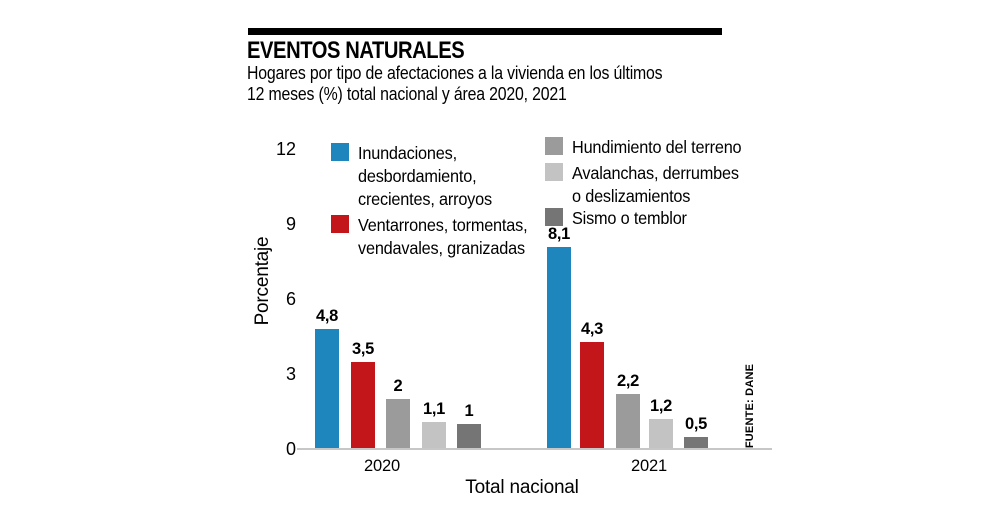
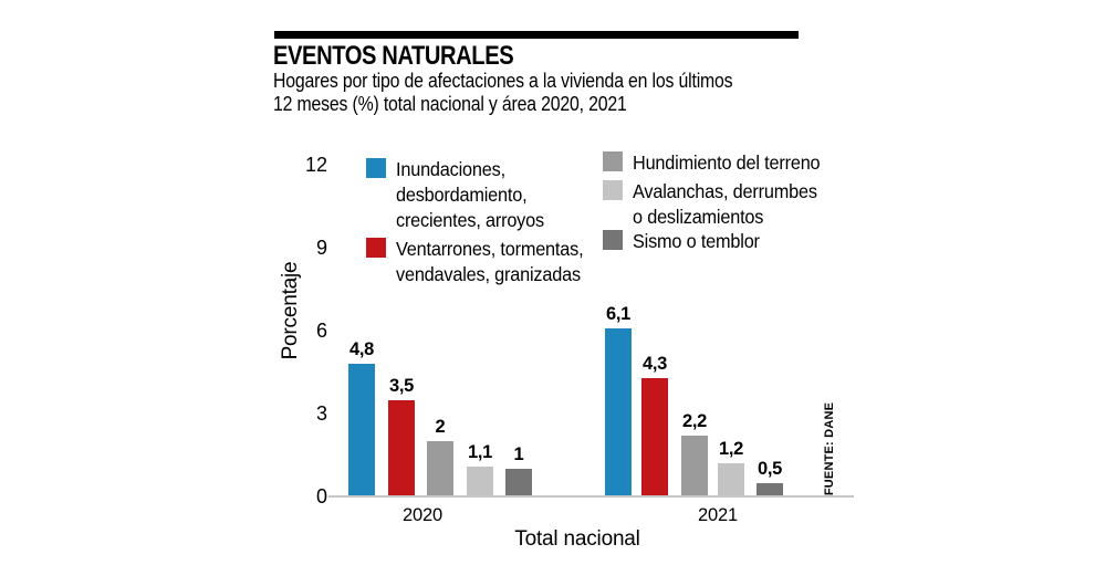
Inundaciones, desbordamiento, crecientes, arroyos/2021: 8,1 -> 6,1
